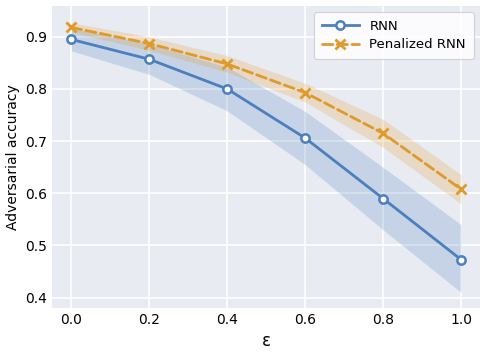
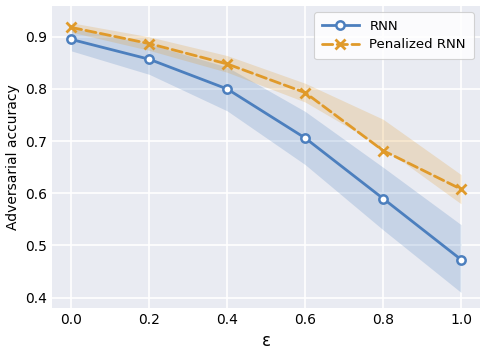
Penalized RNN/0.8: 0.715 -> 0.682
